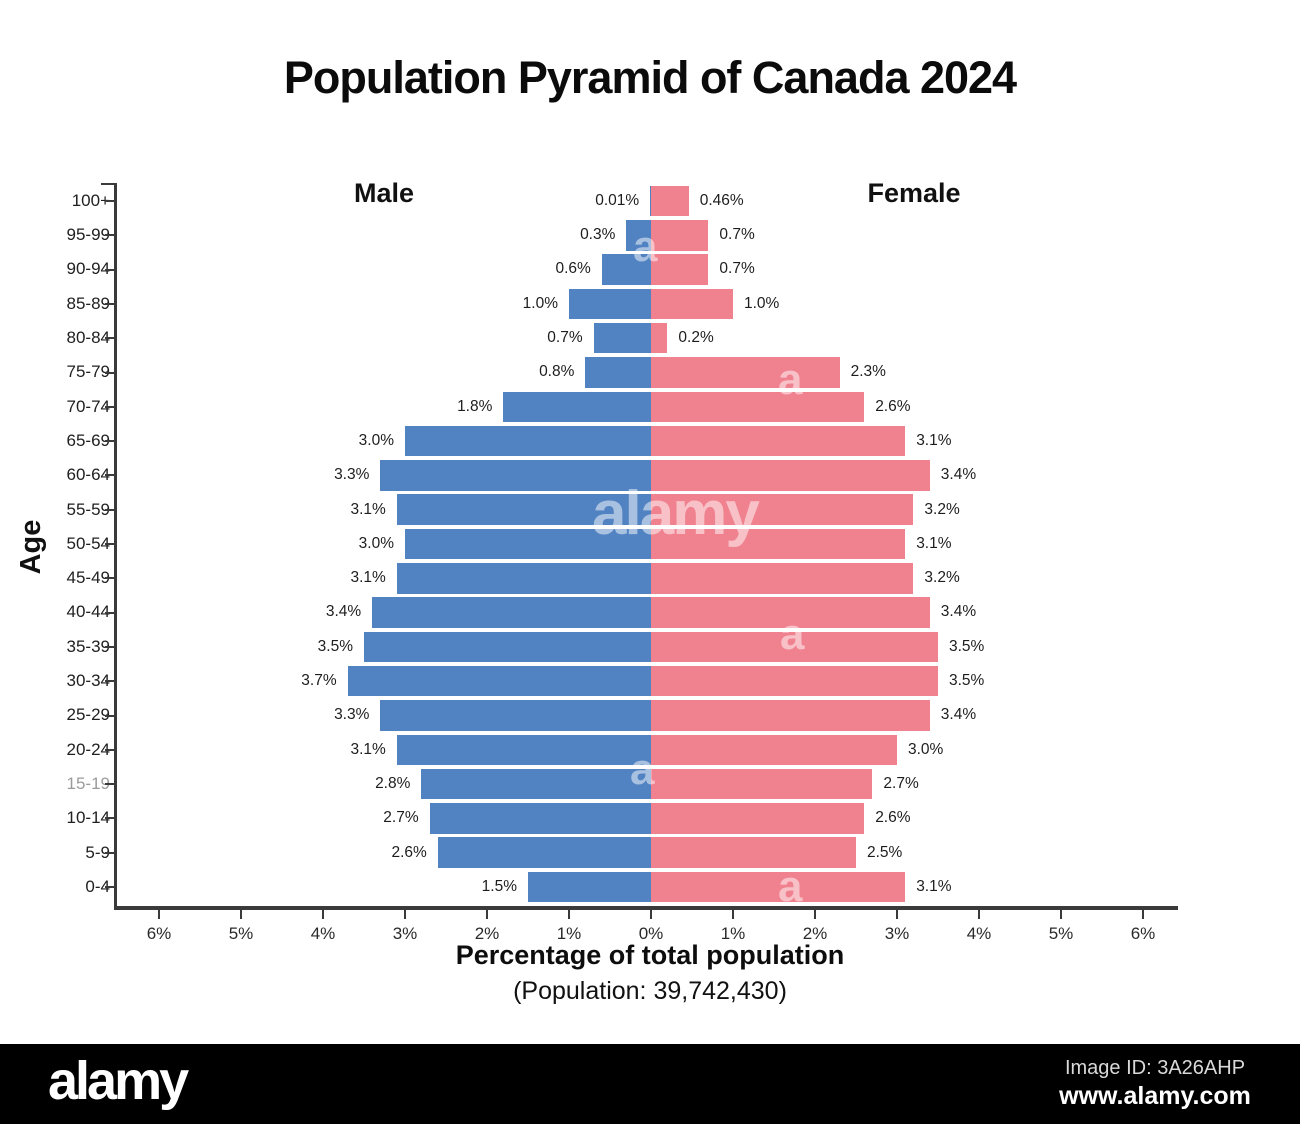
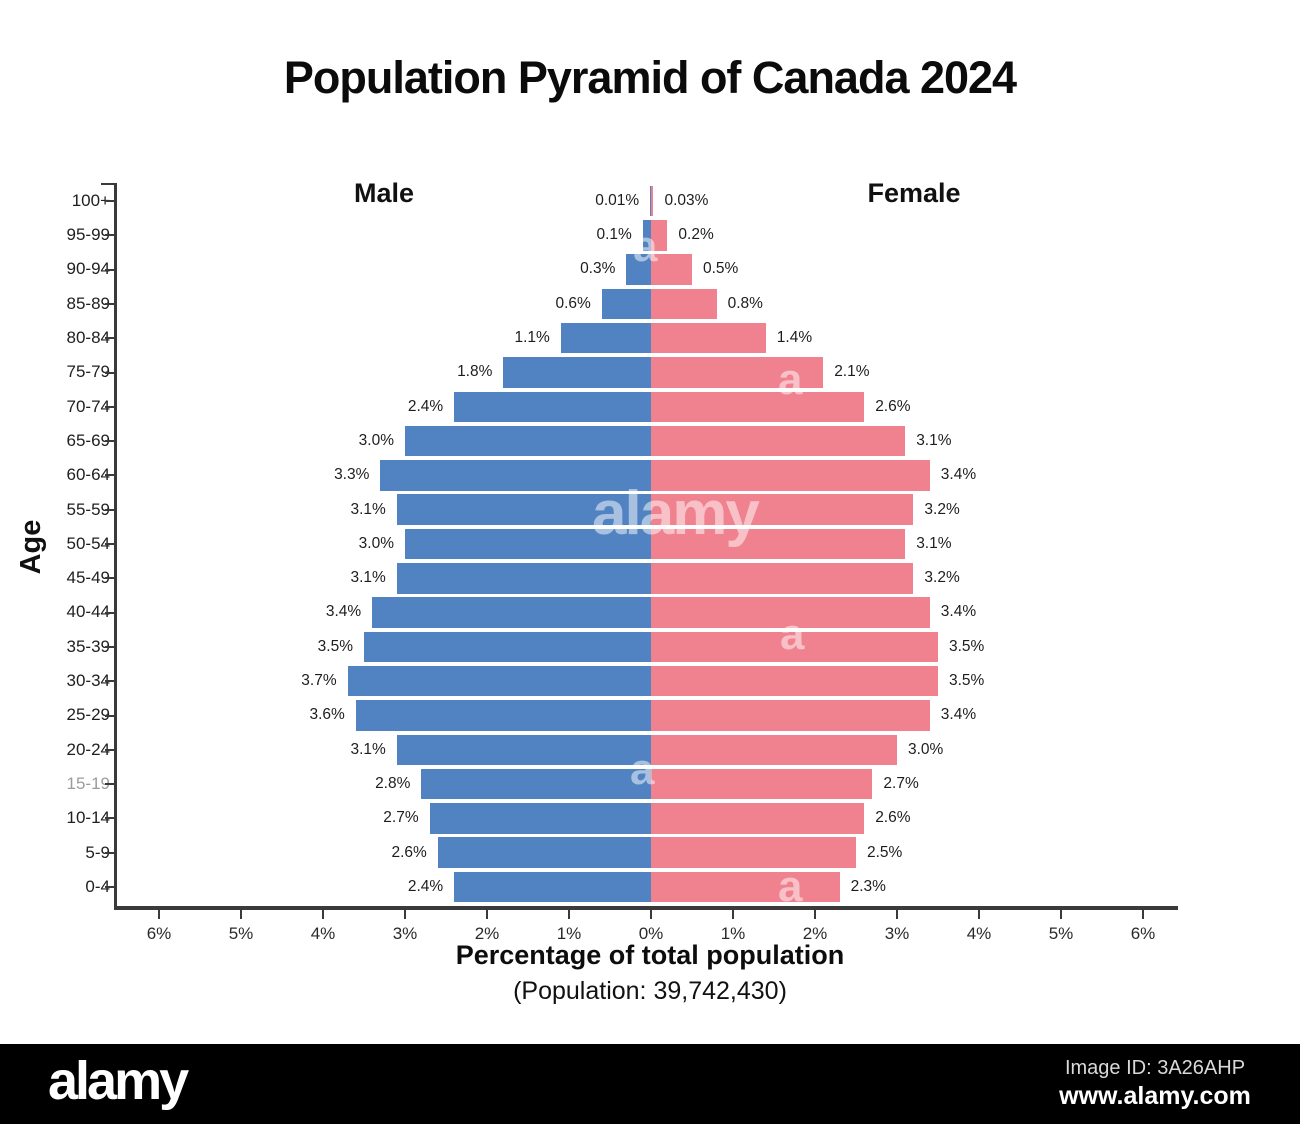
Female/100+: 0.46% -> 0.03%
Male/95-99: 0.3% -> 0.1%
Female/95-99: 0.7% -> 0.2%
Male/90-94: 0.6% -> 0.3%
Female/90-94: 0.7% -> 0.5%
Male/85-89: 1.0% -> 0.6%
Female/85-89: 1.0% -> 0.8%
Male/80-84: 0.7% -> 1.1%
Female/80-84: 0.2% -> 1.4%
Male/75-79: 0.8% -> 1.8%
Female/75-79: 2.3% -> 2.1%
Male/70-74: 1.8% -> 2.4%
Male/25-29: 3.3% -> 3.6%
Male/0-4: 1.5% -> 2.4%
Female/0-4: 3.1% -> 2.3%
